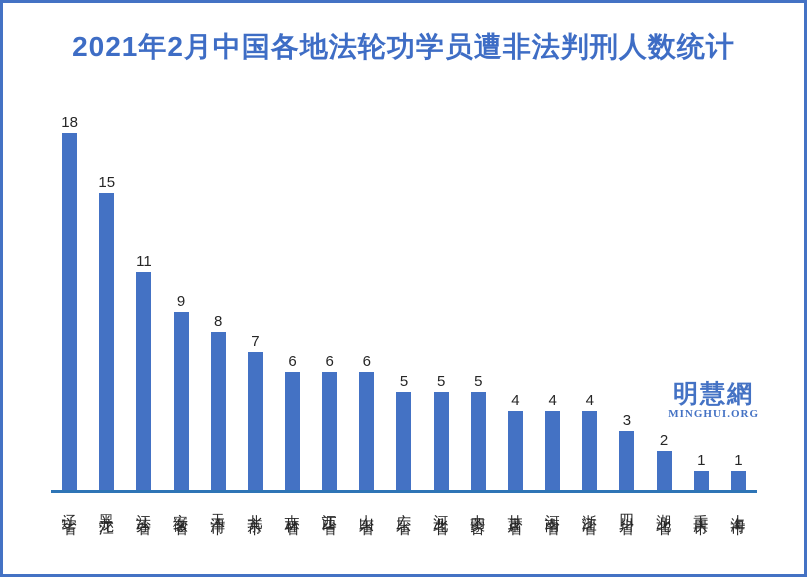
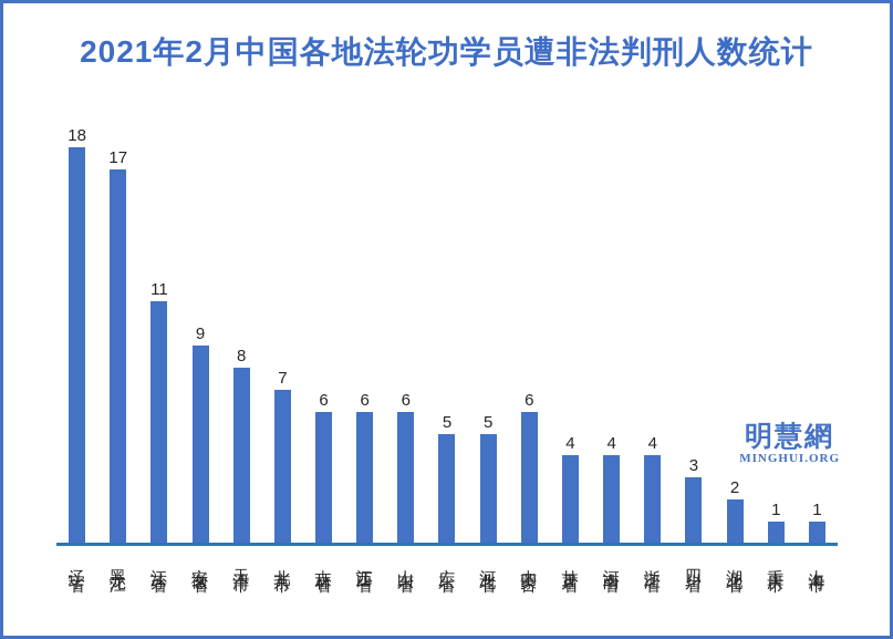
黑龙江: 15 -> 17
内蒙古: 5 -> 6
